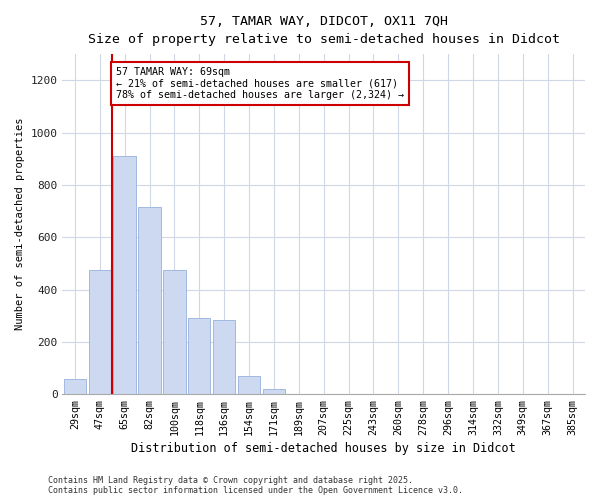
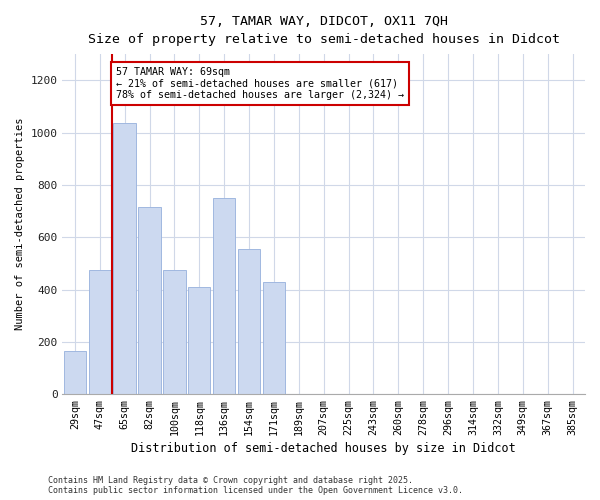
29sqm: 58 -> 165
65sqm: 910 -> 1035
118sqm: 290 -> 410
136sqm: 285 -> 750
154sqm: 70 -> 555
171sqm: 20 -> 430
